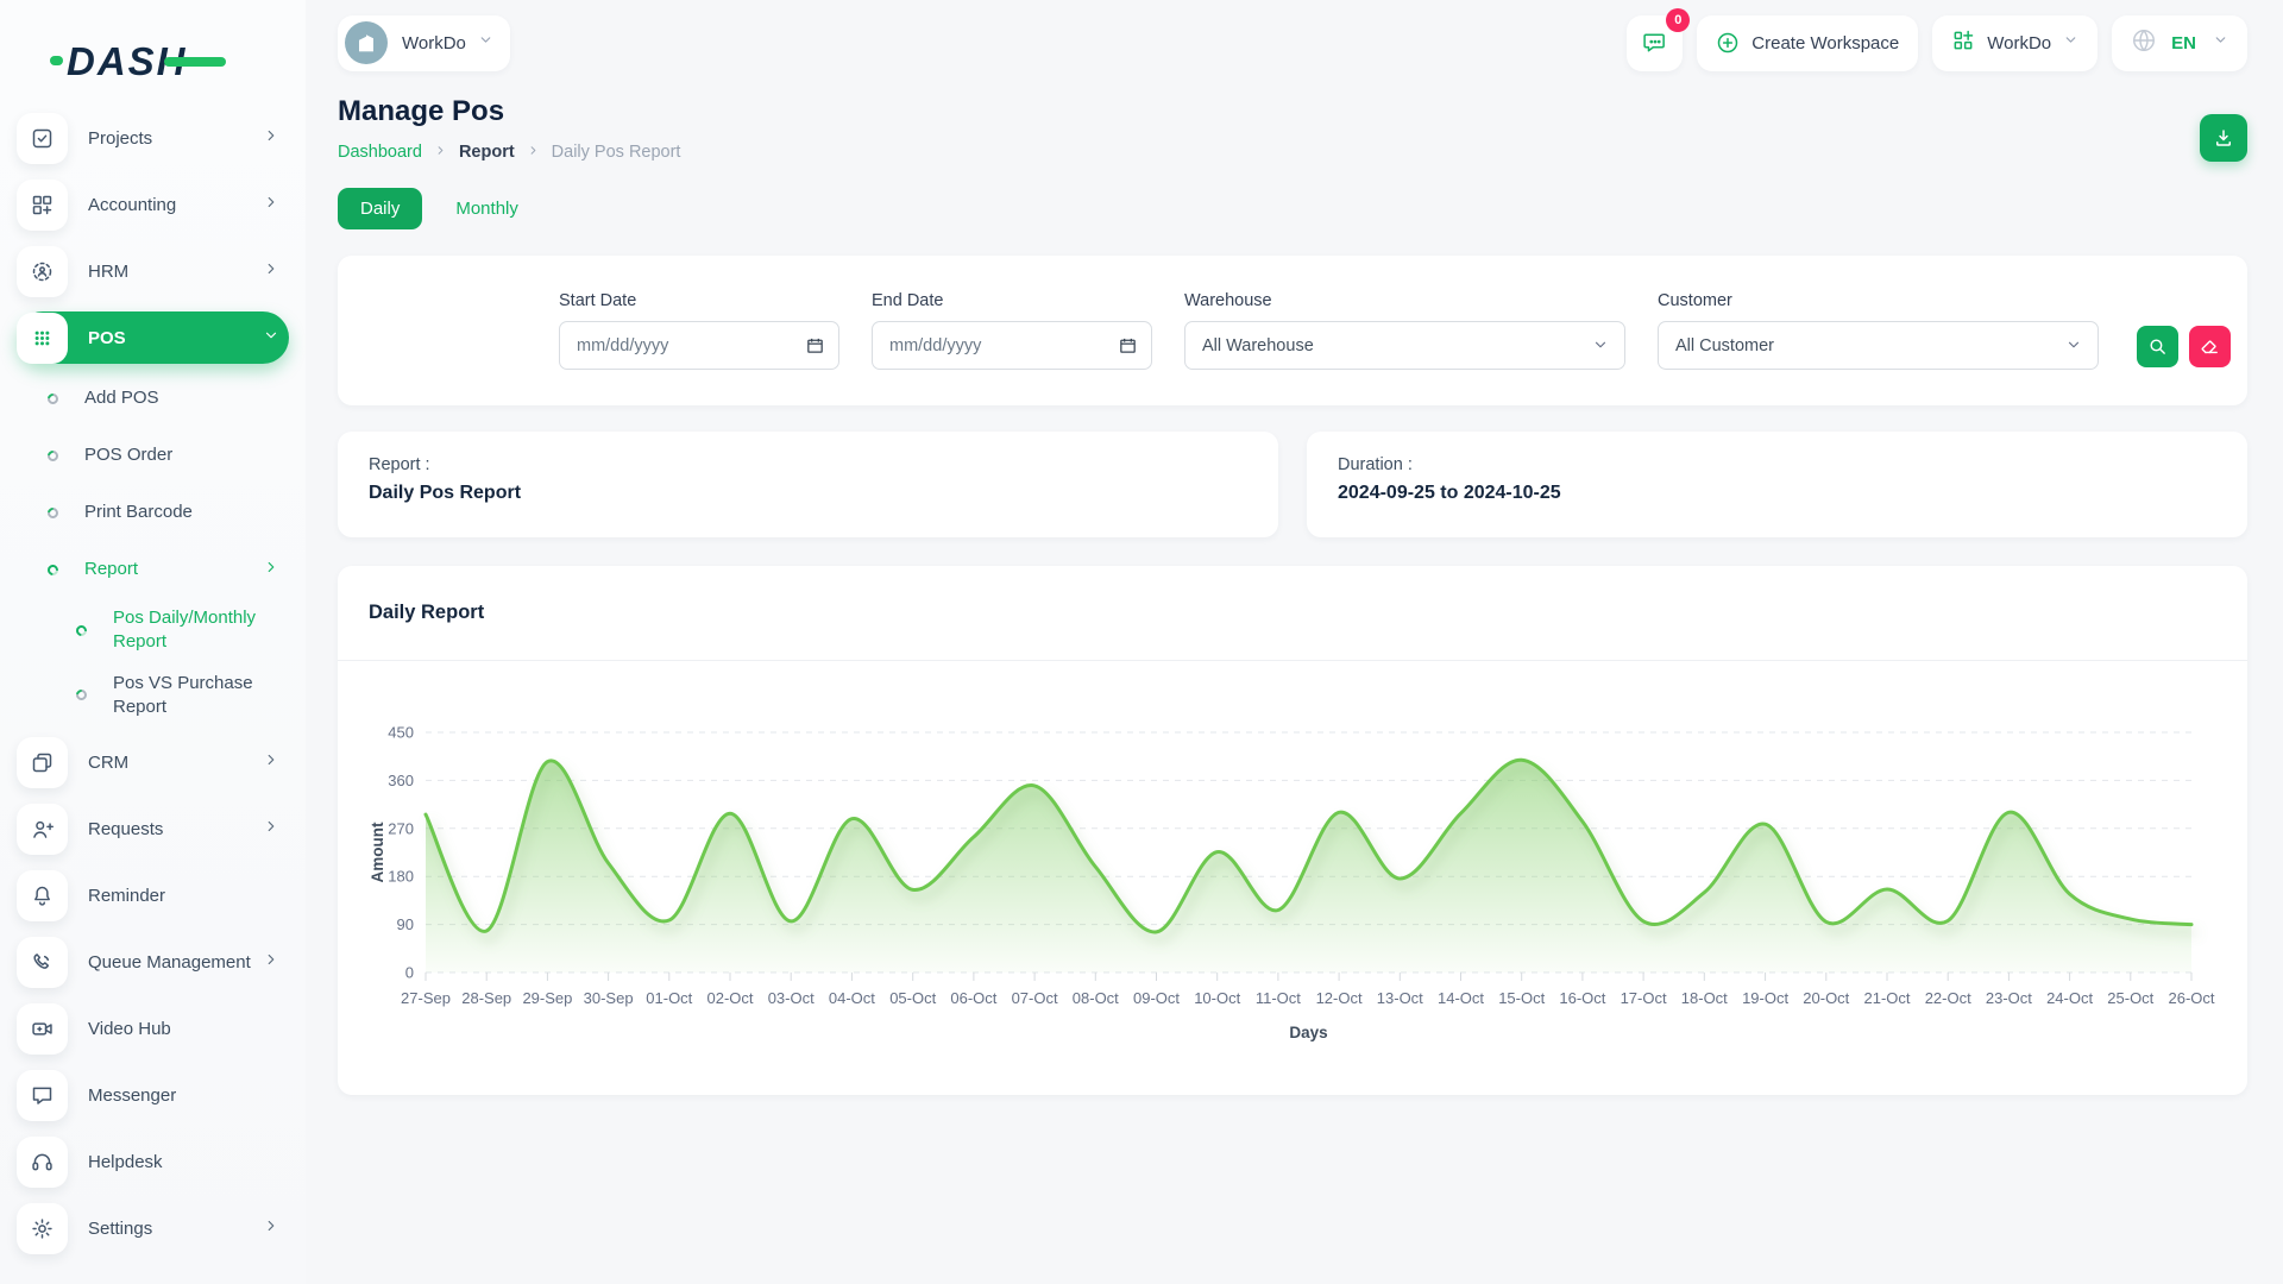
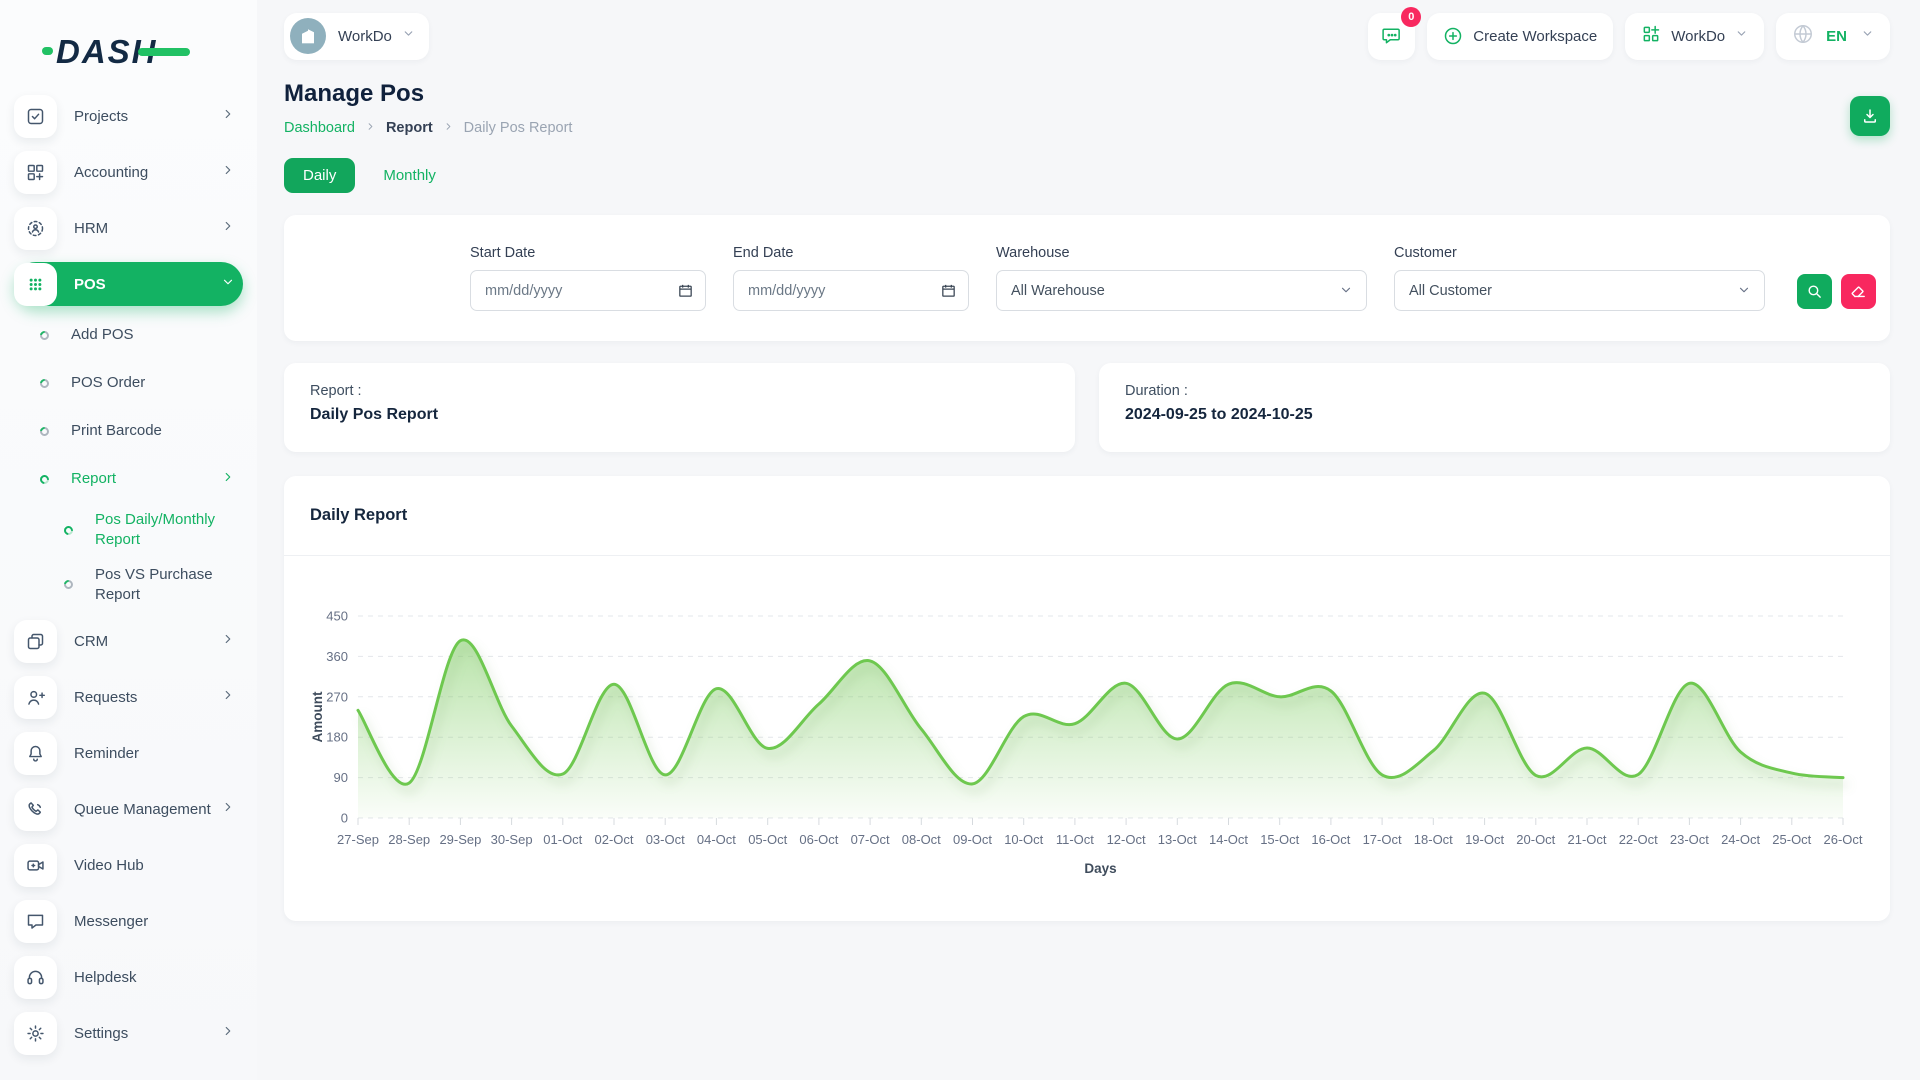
27-Sep: 300 -> 240
11-Oct: 120 -> 210
15-Oct: 400 -> 270
